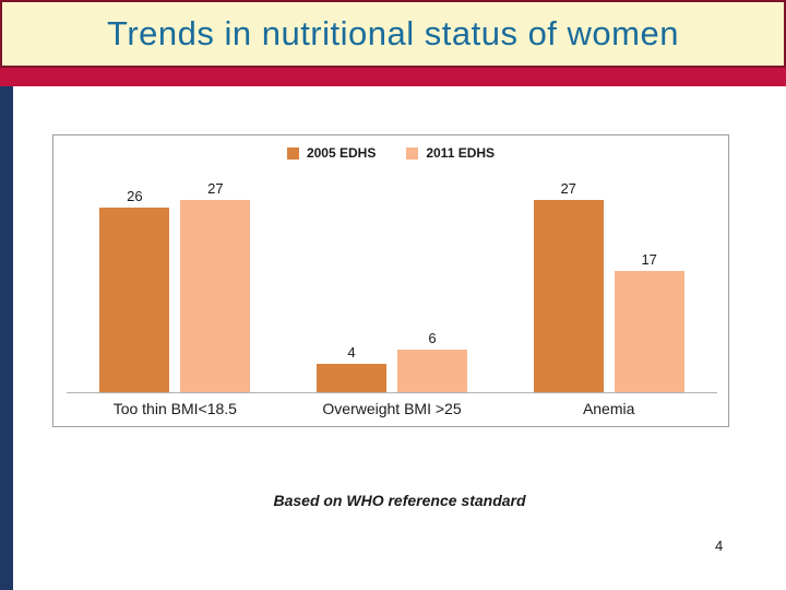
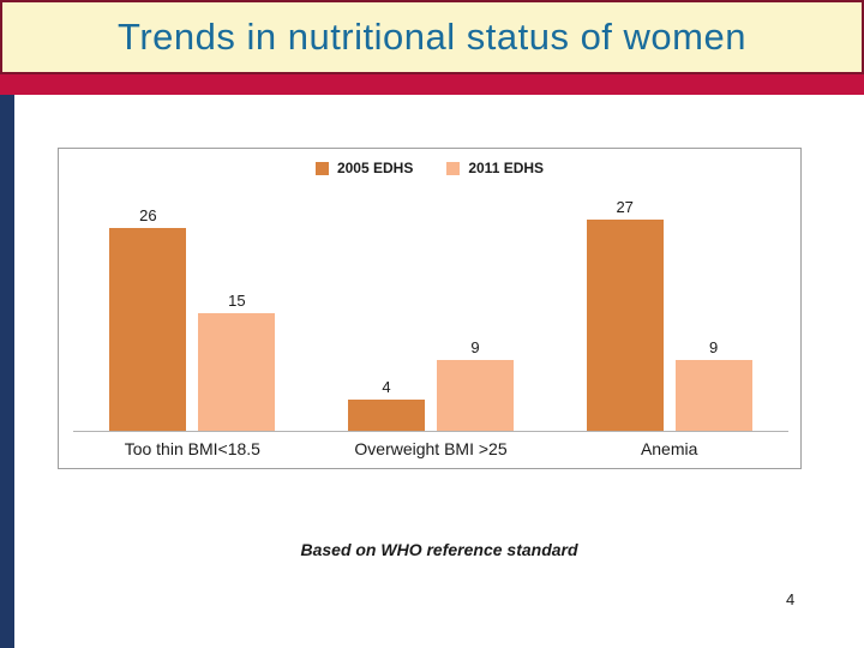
2011 EDHS/Too thin BMI<18.5: 27 -> 15
2011 EDHS/Overweight BMI >25: 6 -> 9
2011 EDHS/Anemia: 17 -> 9
